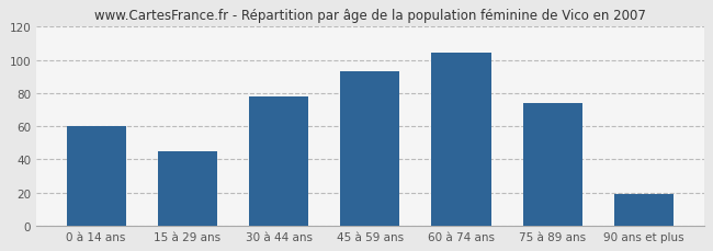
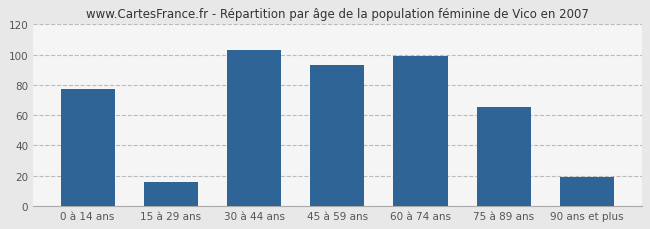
0 à 14 ans: 60 -> 77
15 à 29 ans: 45 -> 16
30 à 44 ans: 78 -> 103
60 à 74 ans: 104 -> 99
75 à 89 ans: 74 -> 65
